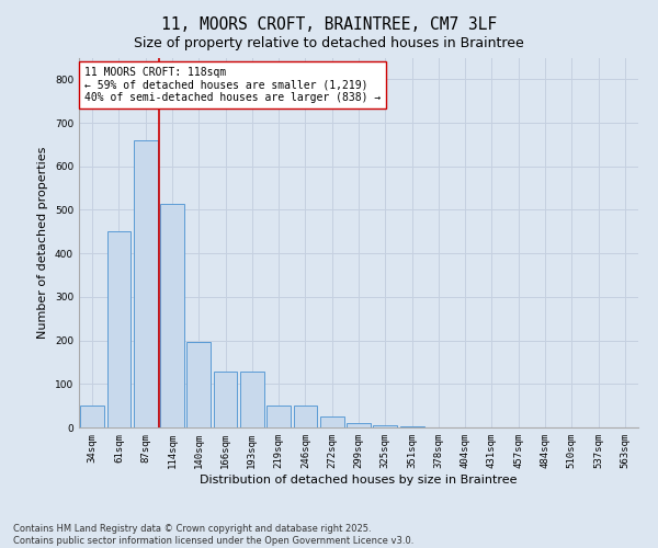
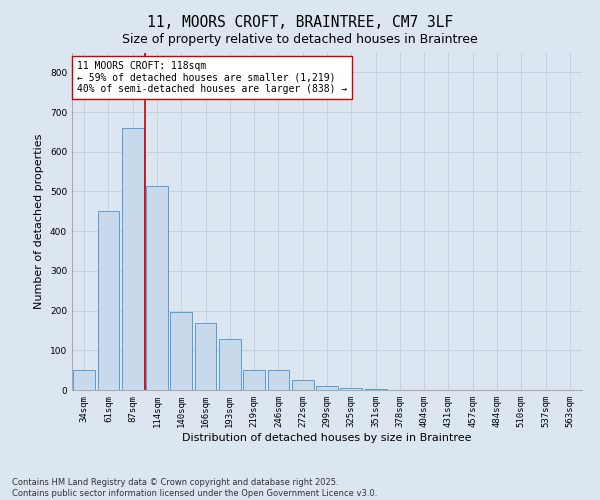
166sqm: 128 -> 170
